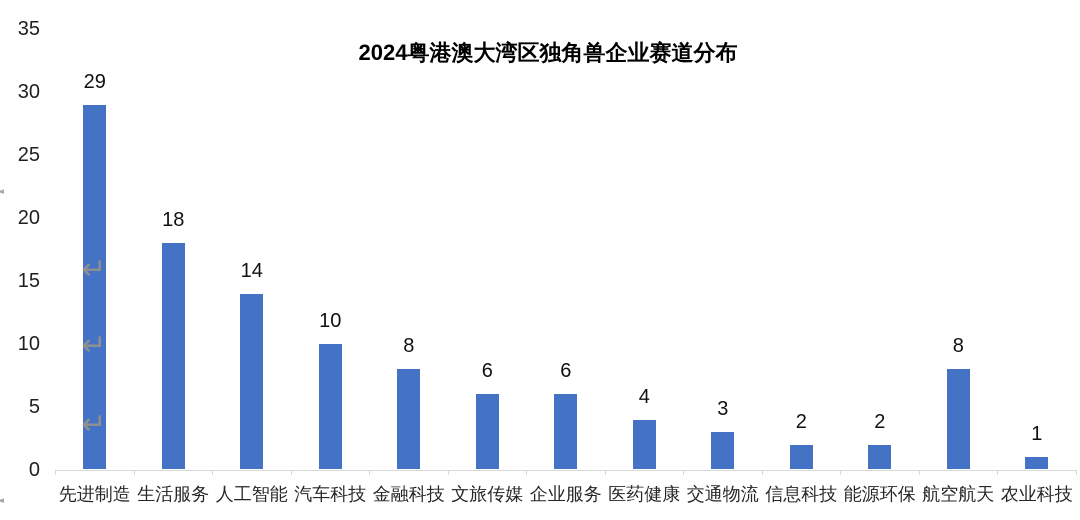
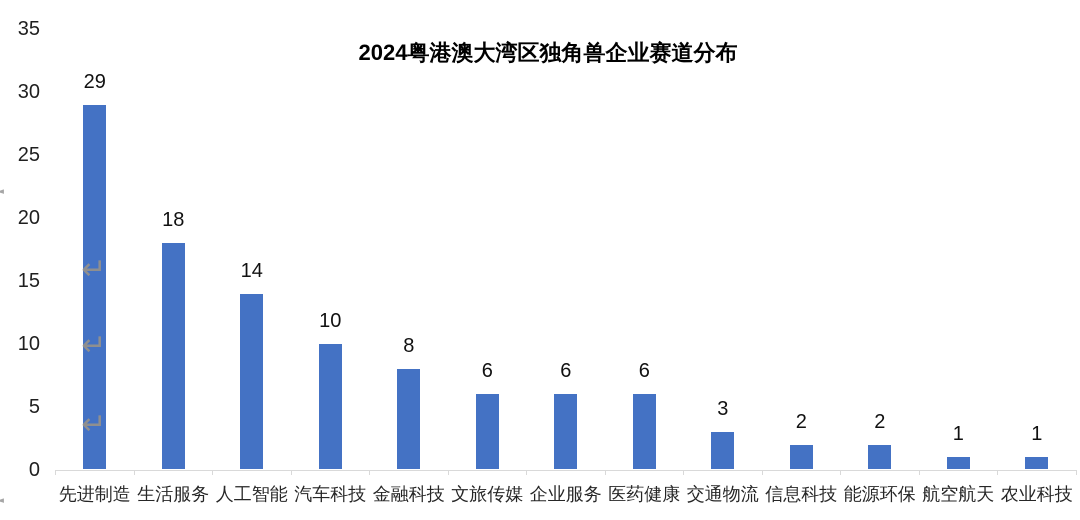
医药健康: 4 -> 6
航空航天: 8 -> 1
